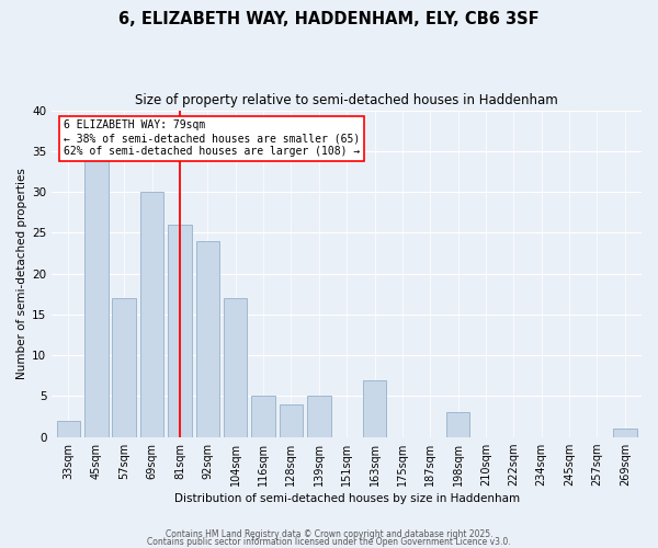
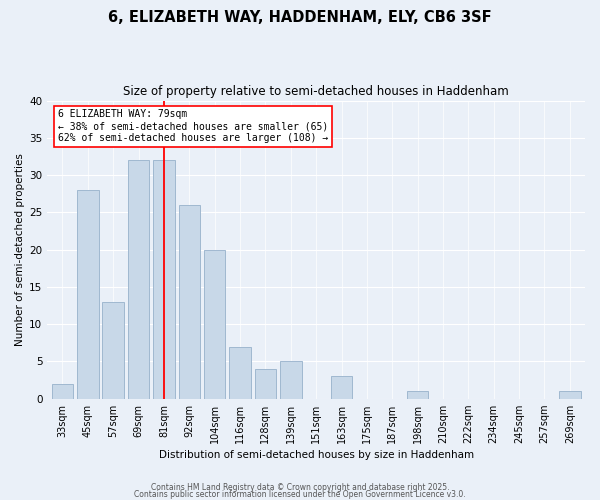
45sqm: 34 -> 28
57sqm: 17 -> 13
69sqm: 30 -> 32
81sqm: 26 -> 32
92sqm: 24 -> 26
104sqm: 17 -> 20
116sqm: 5 -> 7
163sqm: 7 -> 3
198sqm: 3 -> 1
